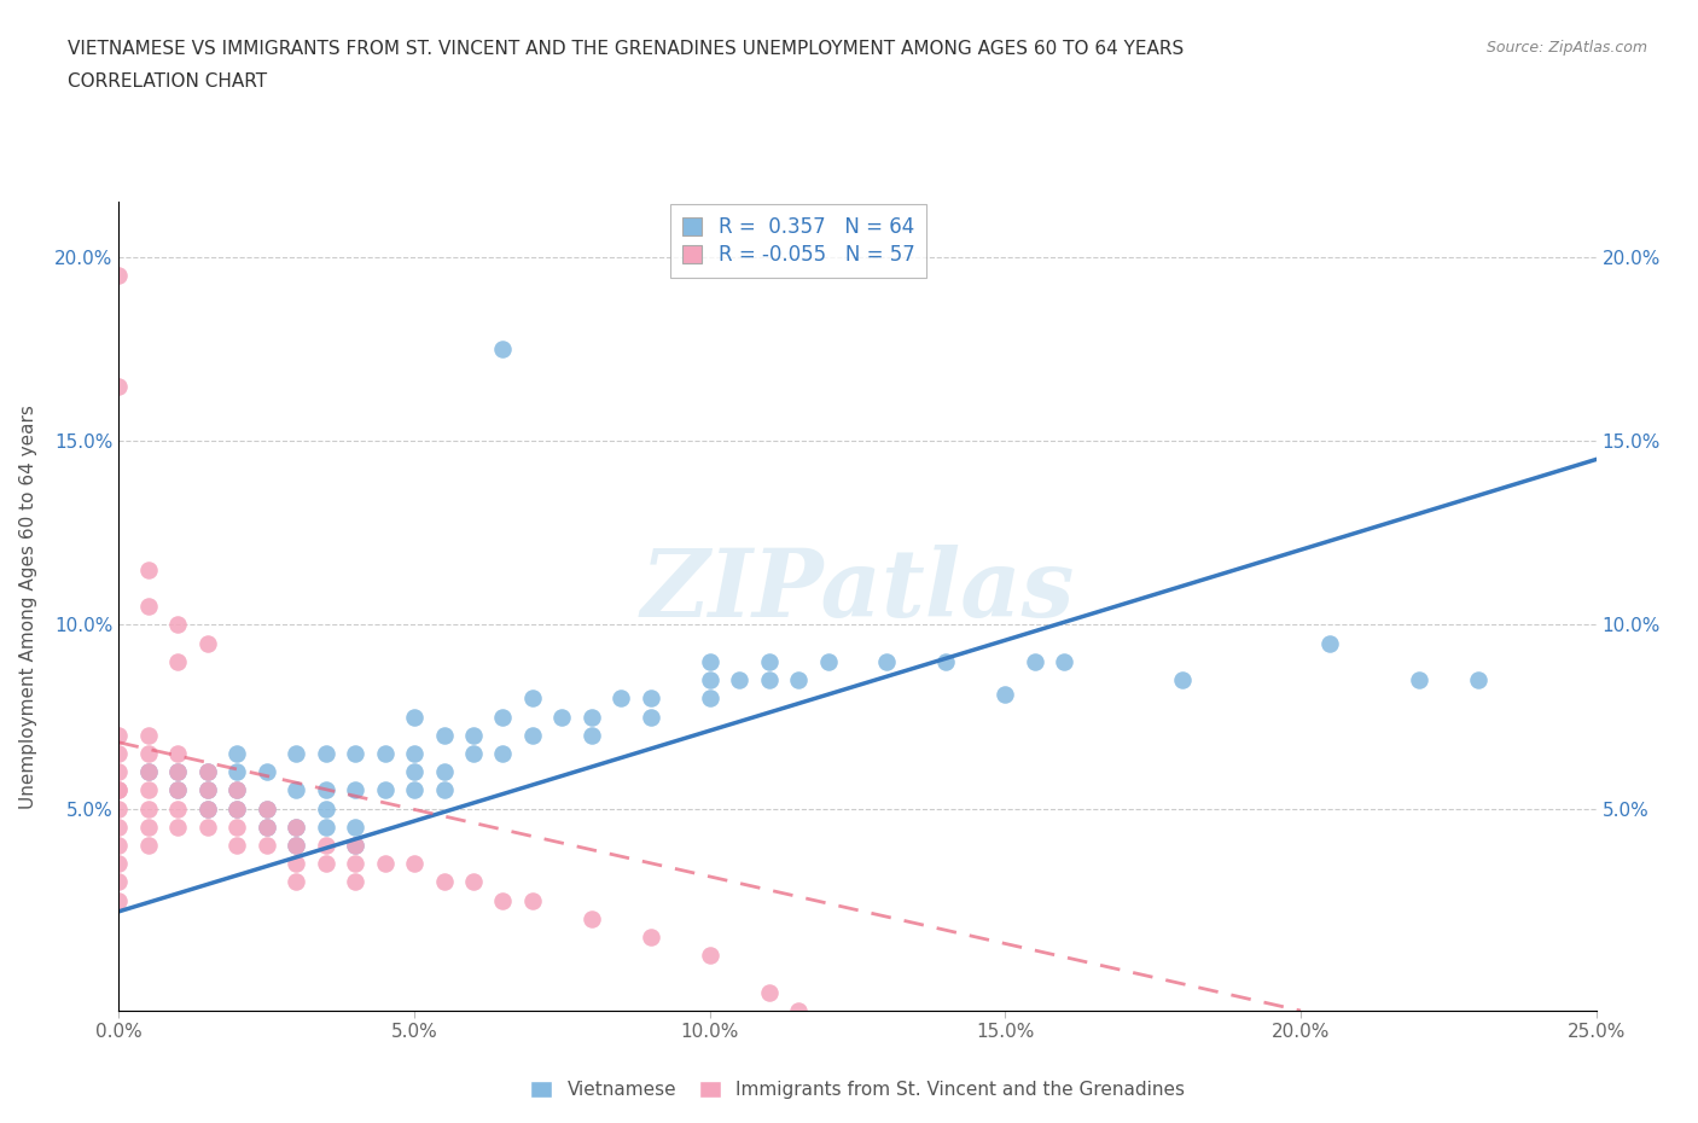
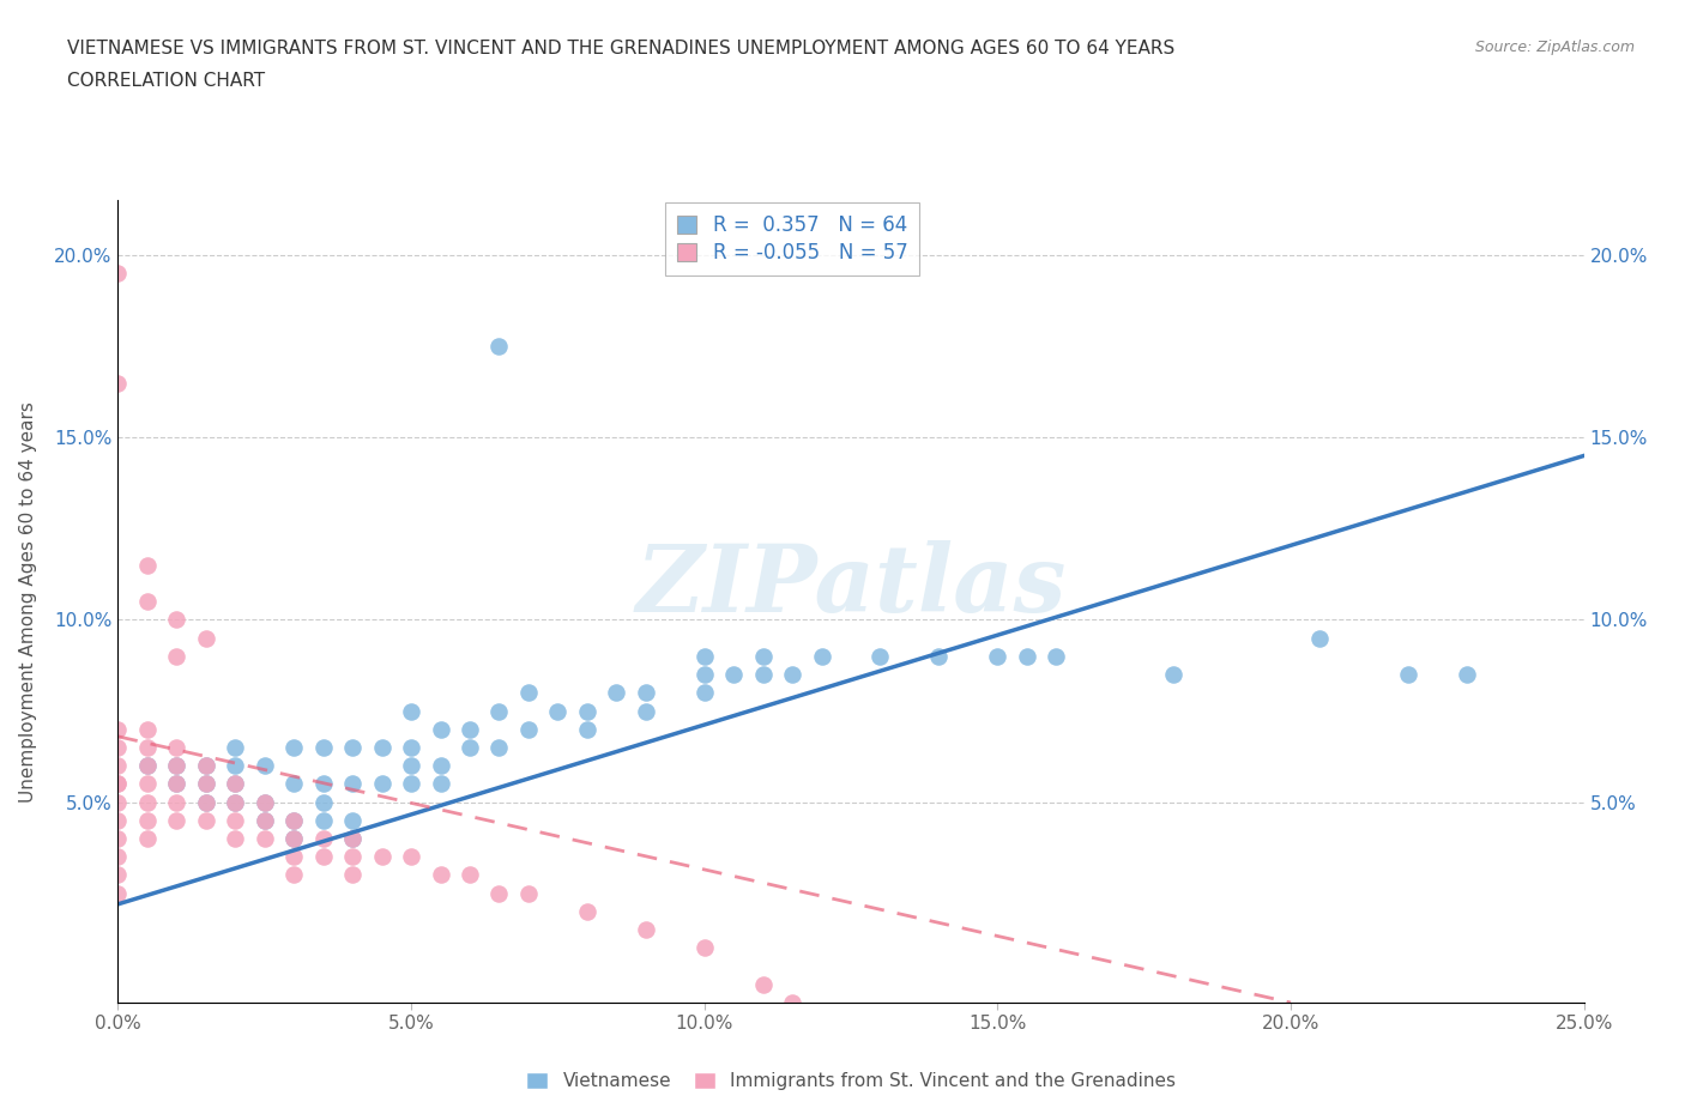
Vietnamese/15.0%: 8.1% -> 9.0%
